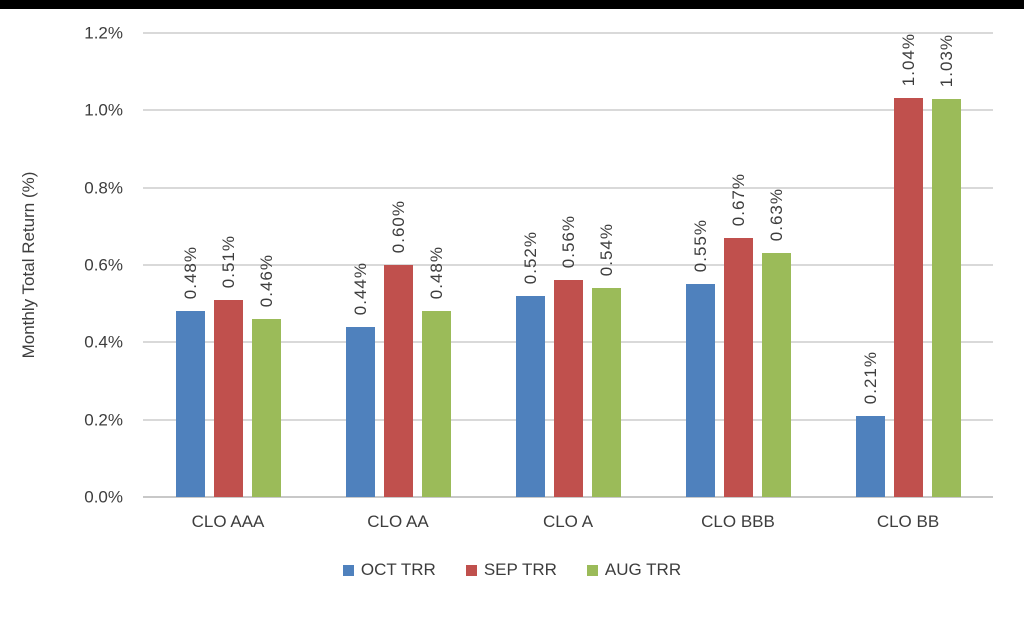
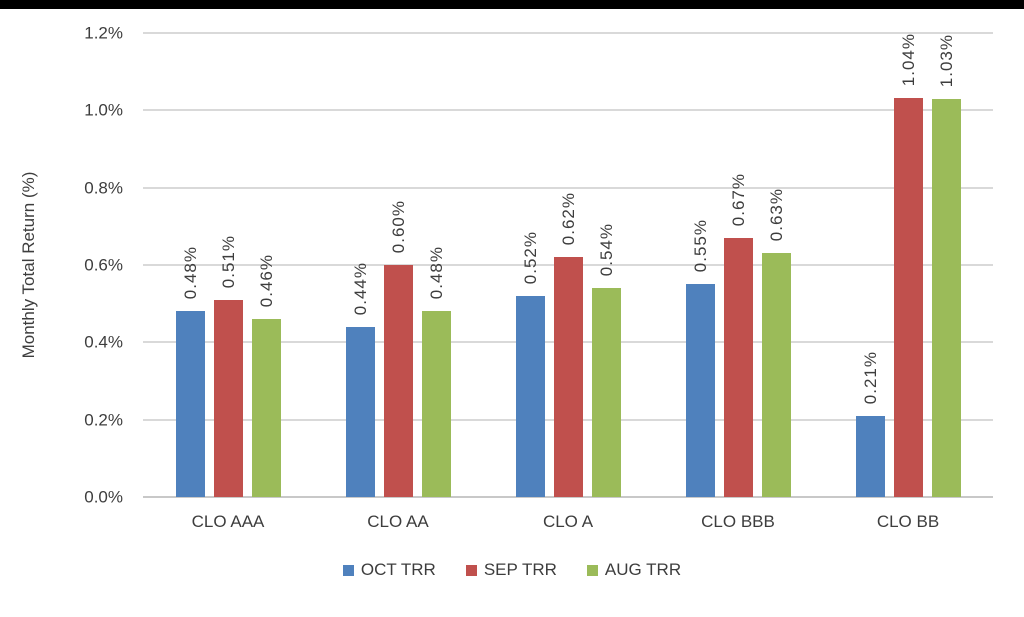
SEP TRR/CLO A: 0.56% -> 0.62%
